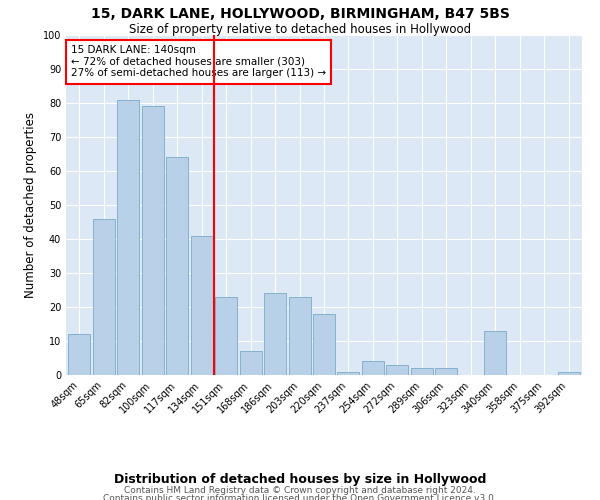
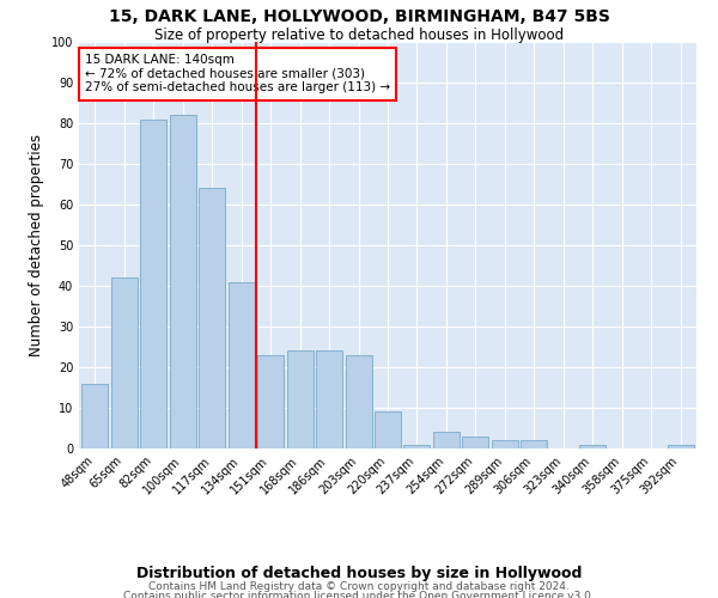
48sqm: 12 -> 16
65sqm: 46 -> 42
100sqm: 79 -> 82
168sqm: 7 -> 24
220sqm: 18 -> 9
340sqm: 13 -> 1
